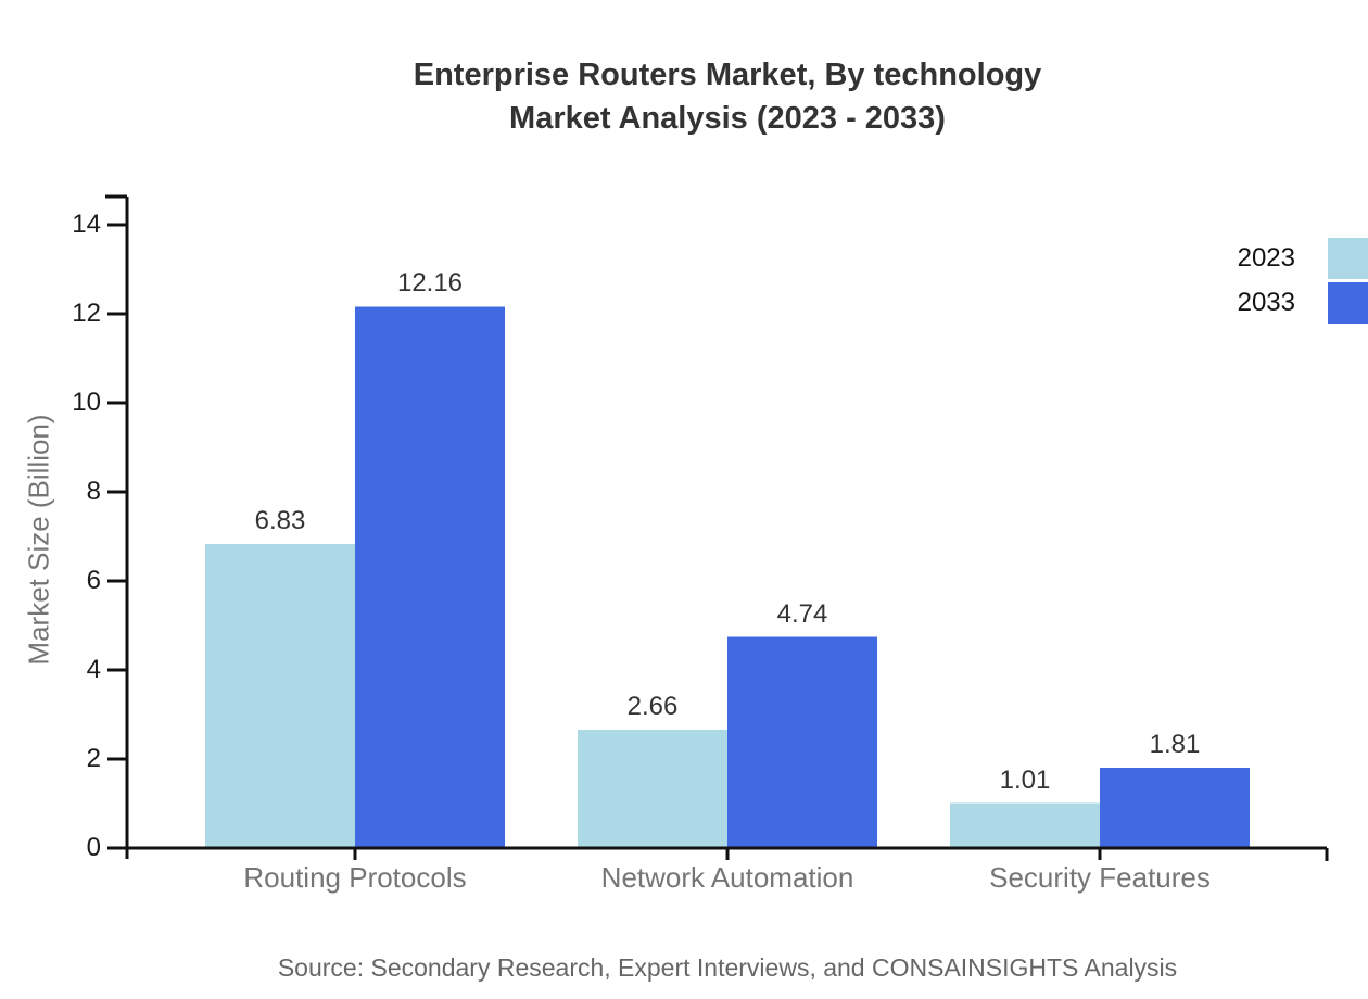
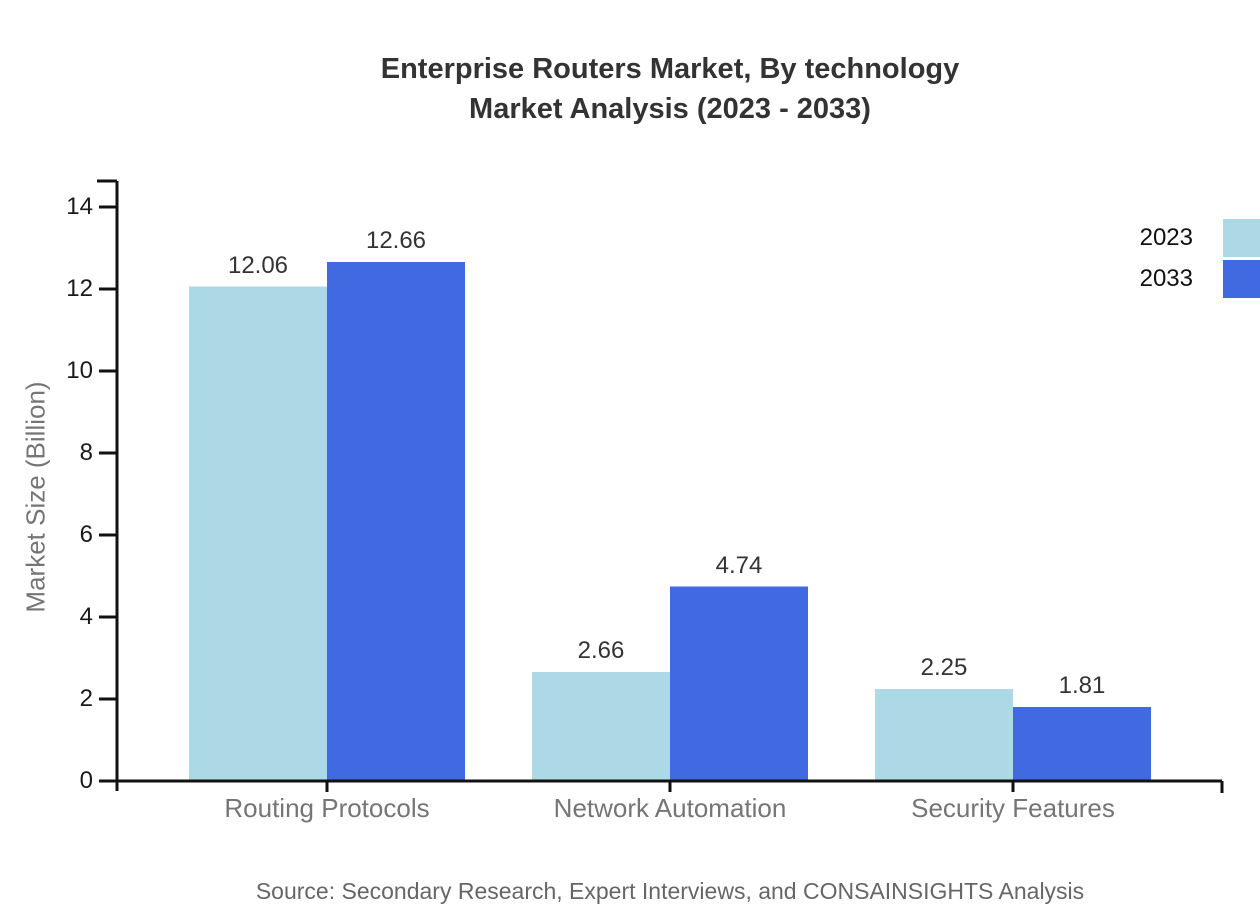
2023/Routing Protocols: 6.83 -> 12.06
2033/Routing Protocols: 12.16 -> 12.66
2023/Security Features: 1.01 -> 2.25
